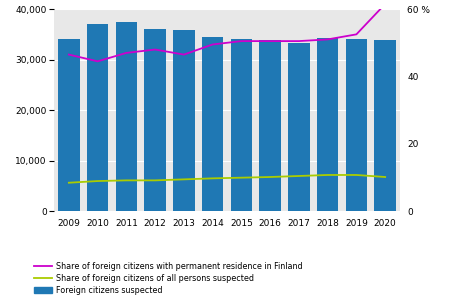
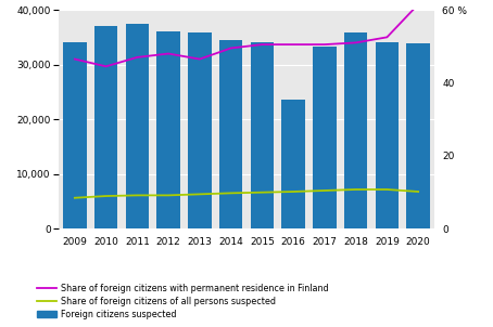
Foreign citizens suspected/2016: 33,800 -> 23,600
Foreign citizens suspected/2018: 34,200 -> 35,800
